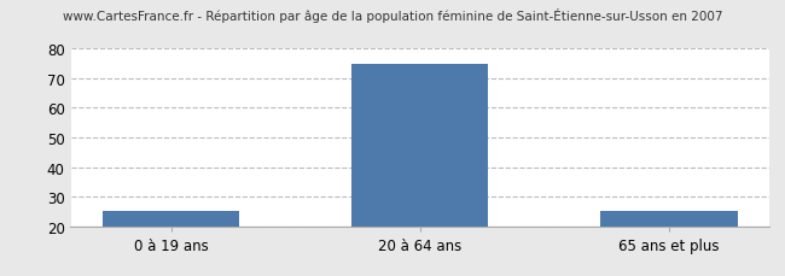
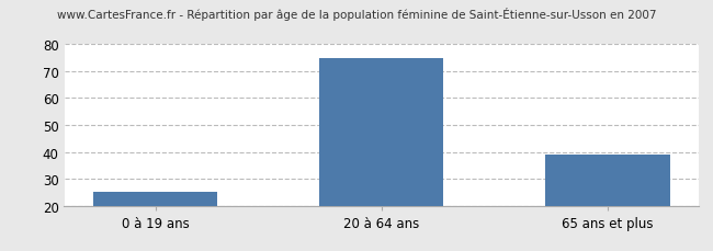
65 ans et plus: 25 -> 39
